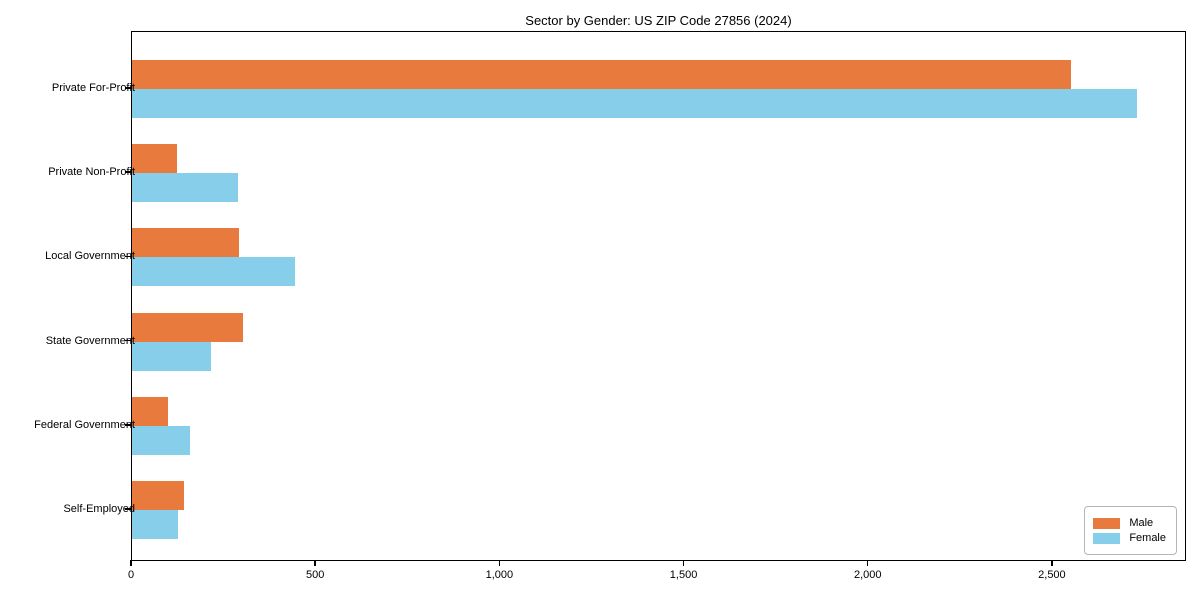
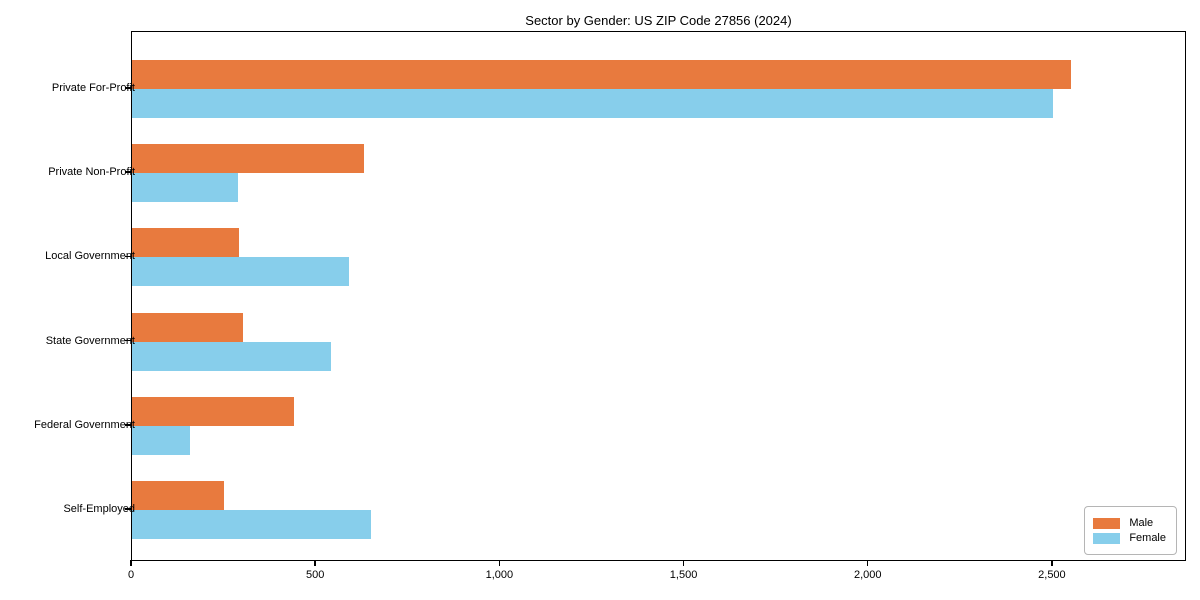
Female/Private For-Profit: 2730 -> 2500
Male/Private Non-Profit: 120 -> 630
Female/Local Government: 440 -> 590
Female/State Government: 220 -> 540
Male/Federal Government: 100 -> 440
Male/Self-Employed: 140 -> 250
Female/Self-Employed: 120 -> 650
